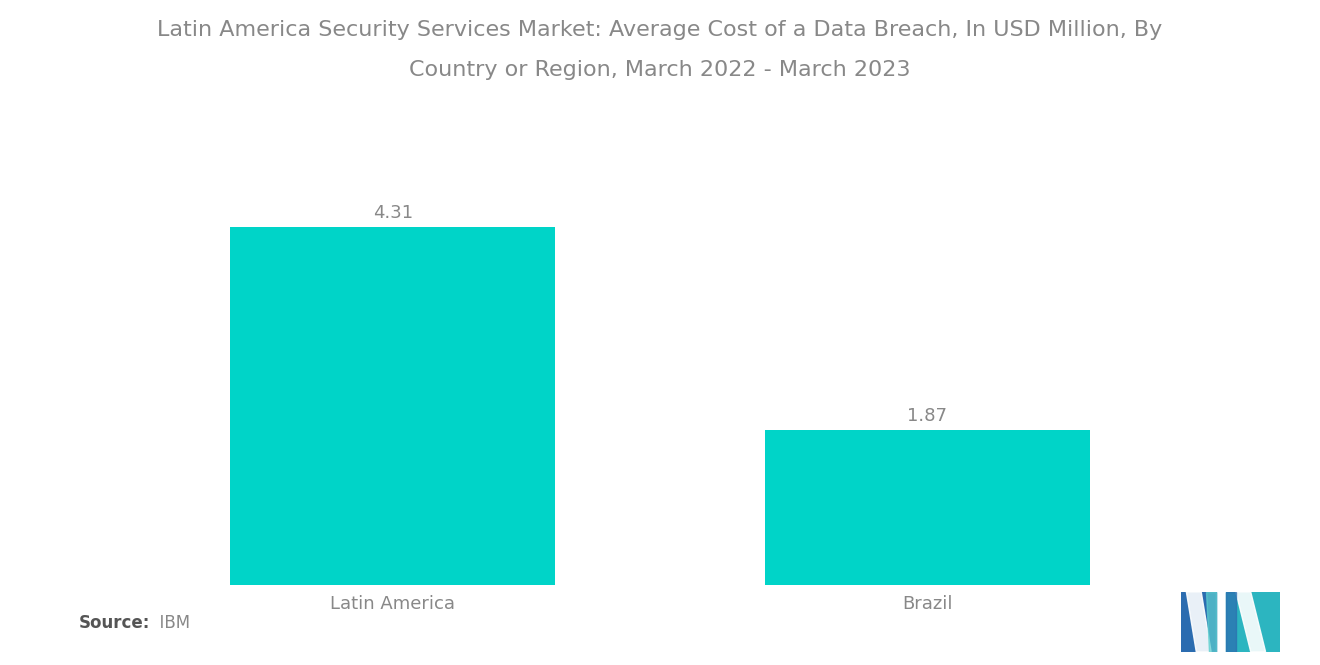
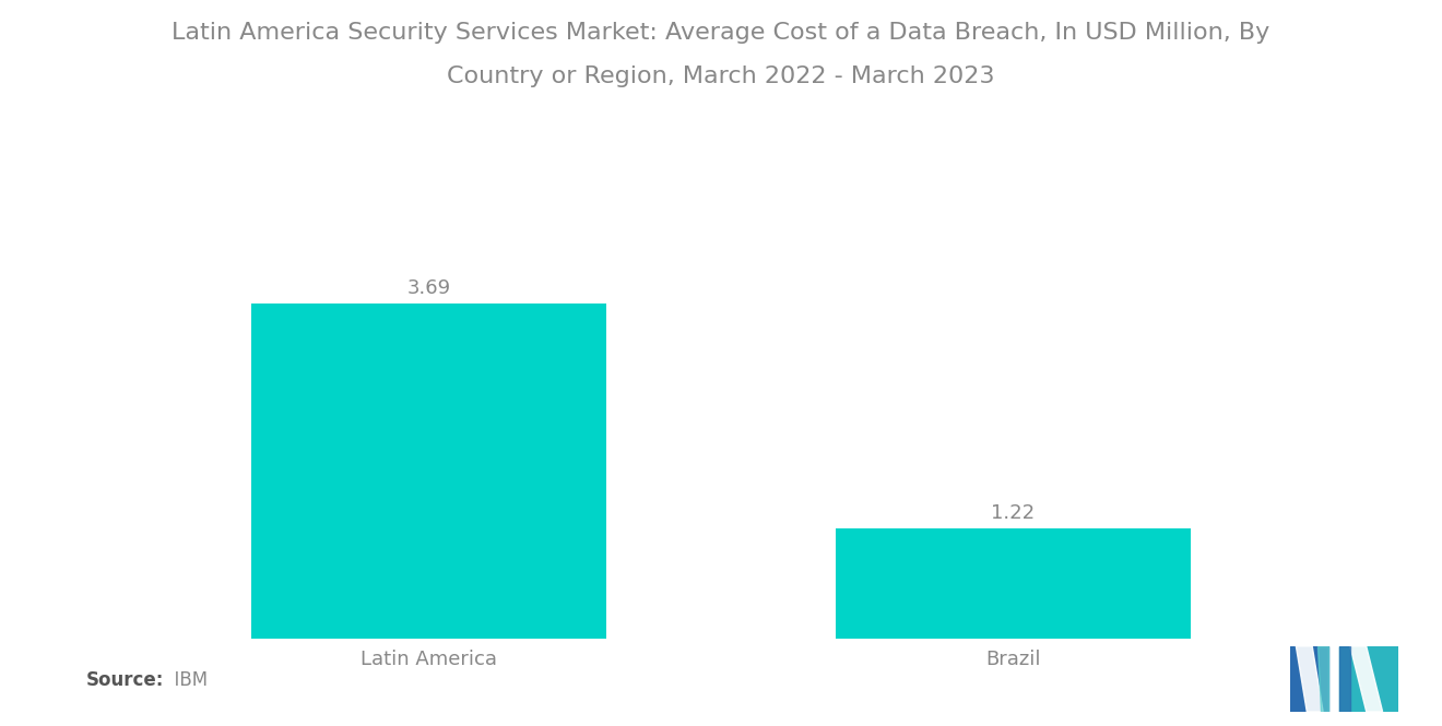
Latin America: 4.31 -> 3.69
Brazil: 1.87 -> 1.22
